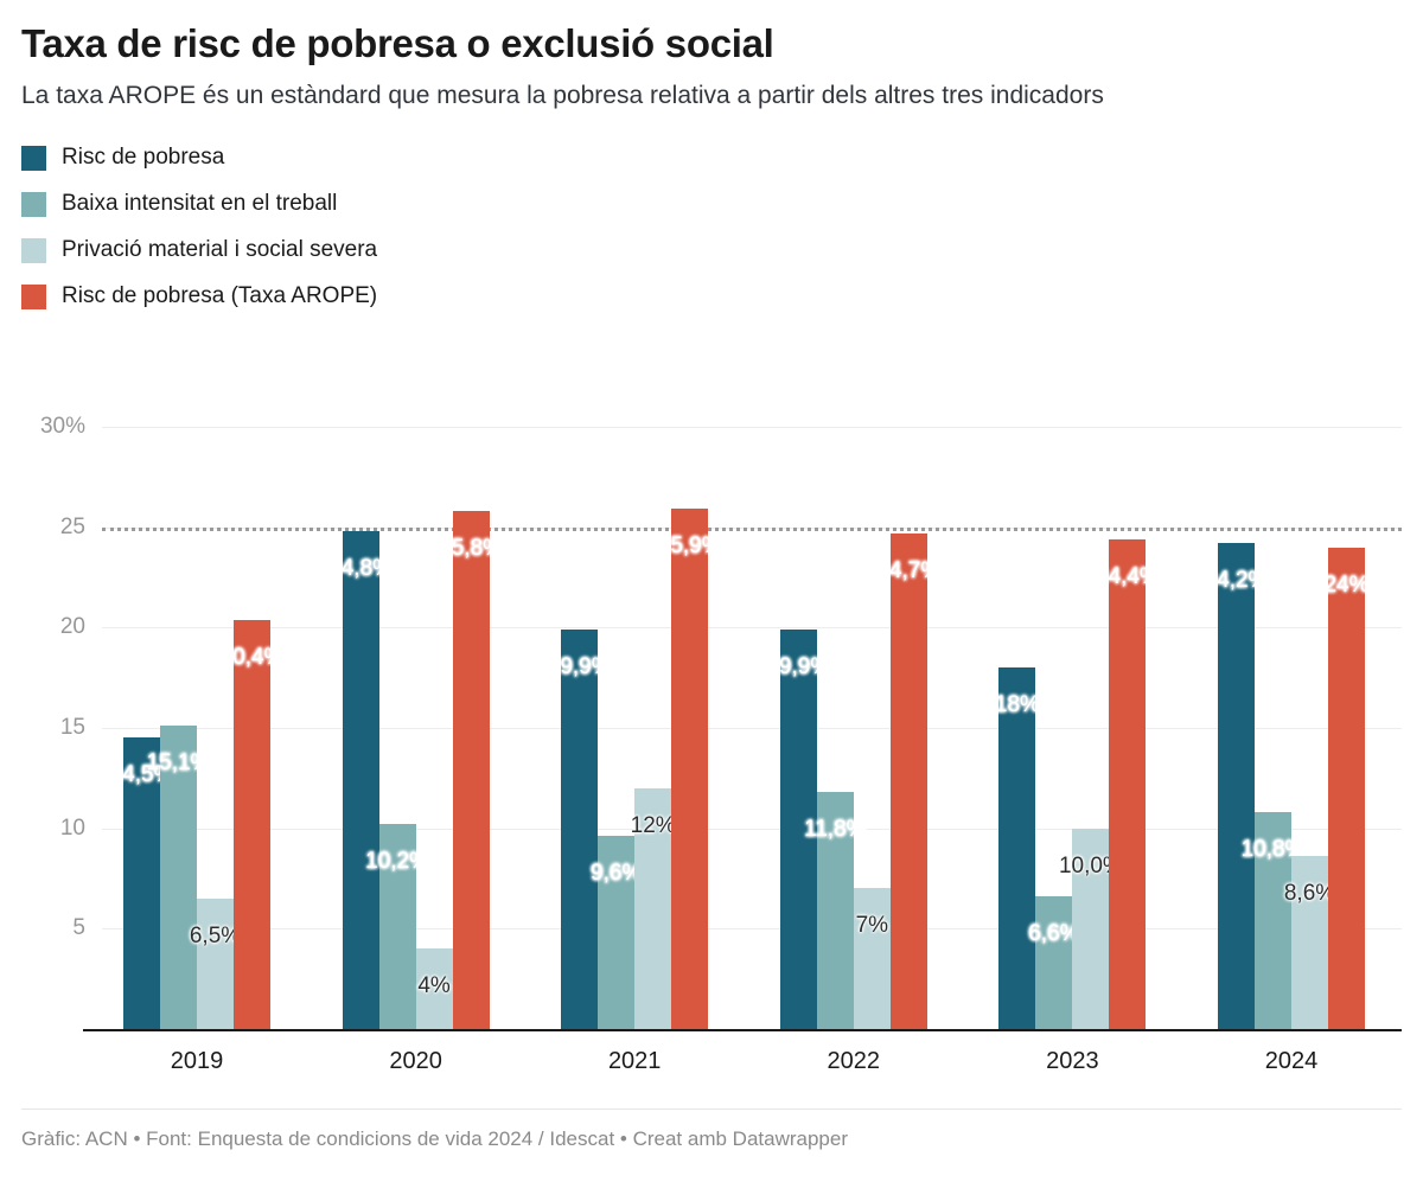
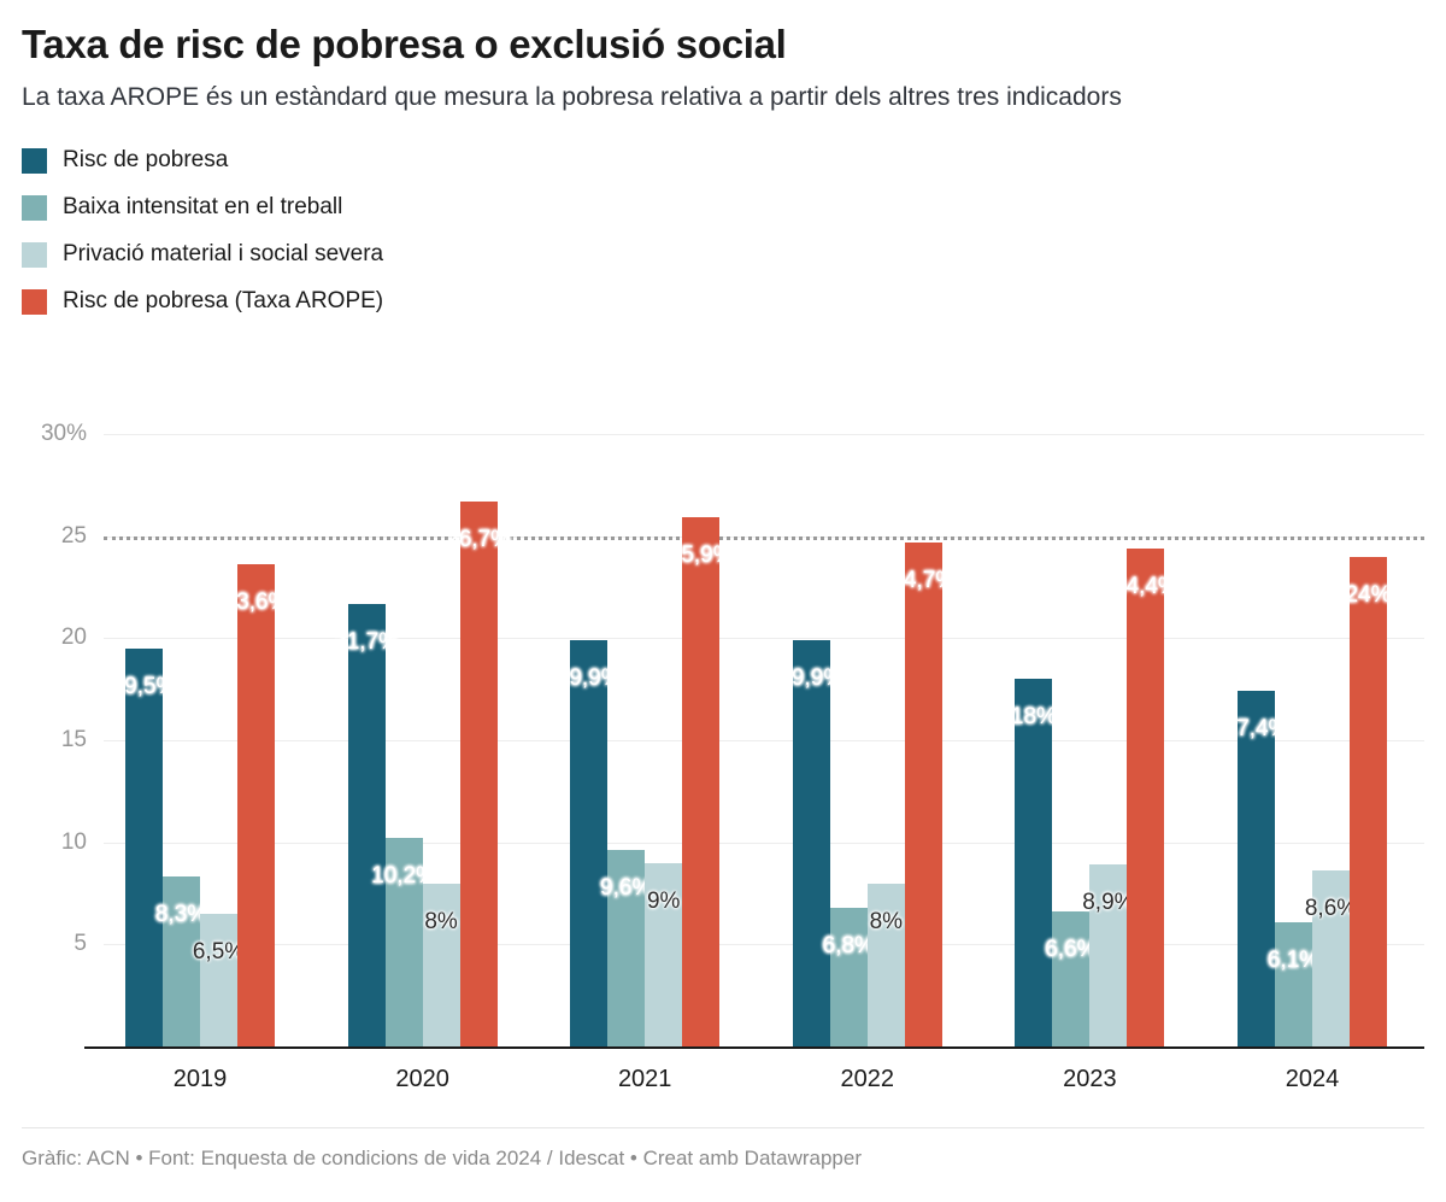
Risc de pobresa/2019: 14,5% -> 19,5%
Baixa intensitat en el treball/2019: 15,1% -> 8,3%
Risc de pobresa (Taxa AROPE)/2019: 20,4% -> 23,6%
Risc de pobresa/2020: 24,8% -> 21,7%
Privació material i social severa/2020: 4% -> 8%
Risc de pobresa (Taxa AROPE)/2020: 25,8% -> 26,7%
Privació material i social severa/2021: 12% -> 9%
Baixa intensitat en el treball/2022: 11,8% -> 6,8%
Privació material i social severa/2022: 7% -> 8%
Privació material i social severa/2023: 10,0% -> 8,9%
Risc de pobresa/2024: 24,2% -> 17,4%
Baixa intensitat en el treball/2024: 10,8% -> 6,1%
